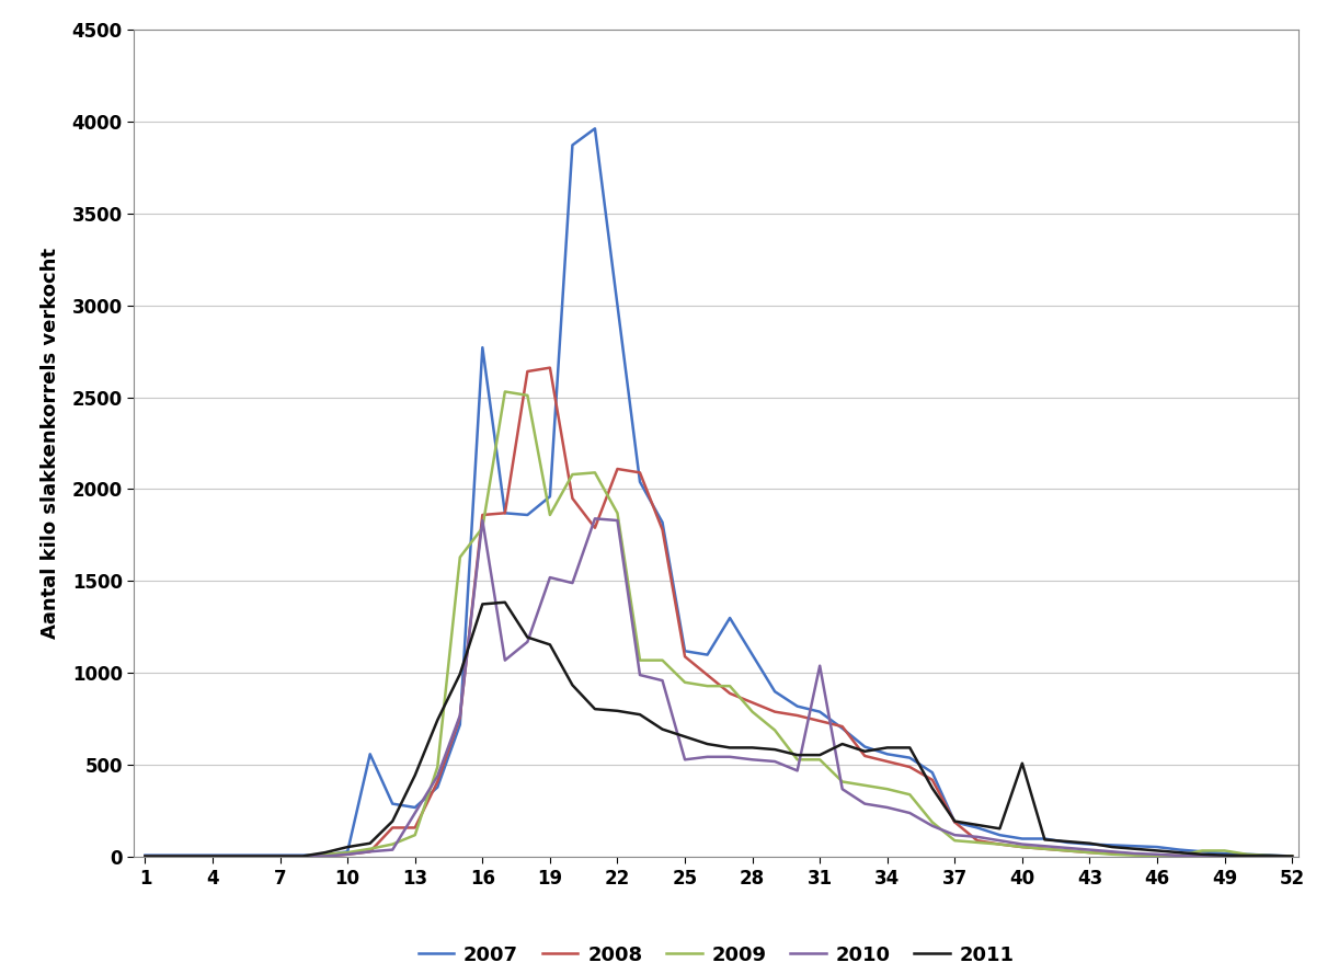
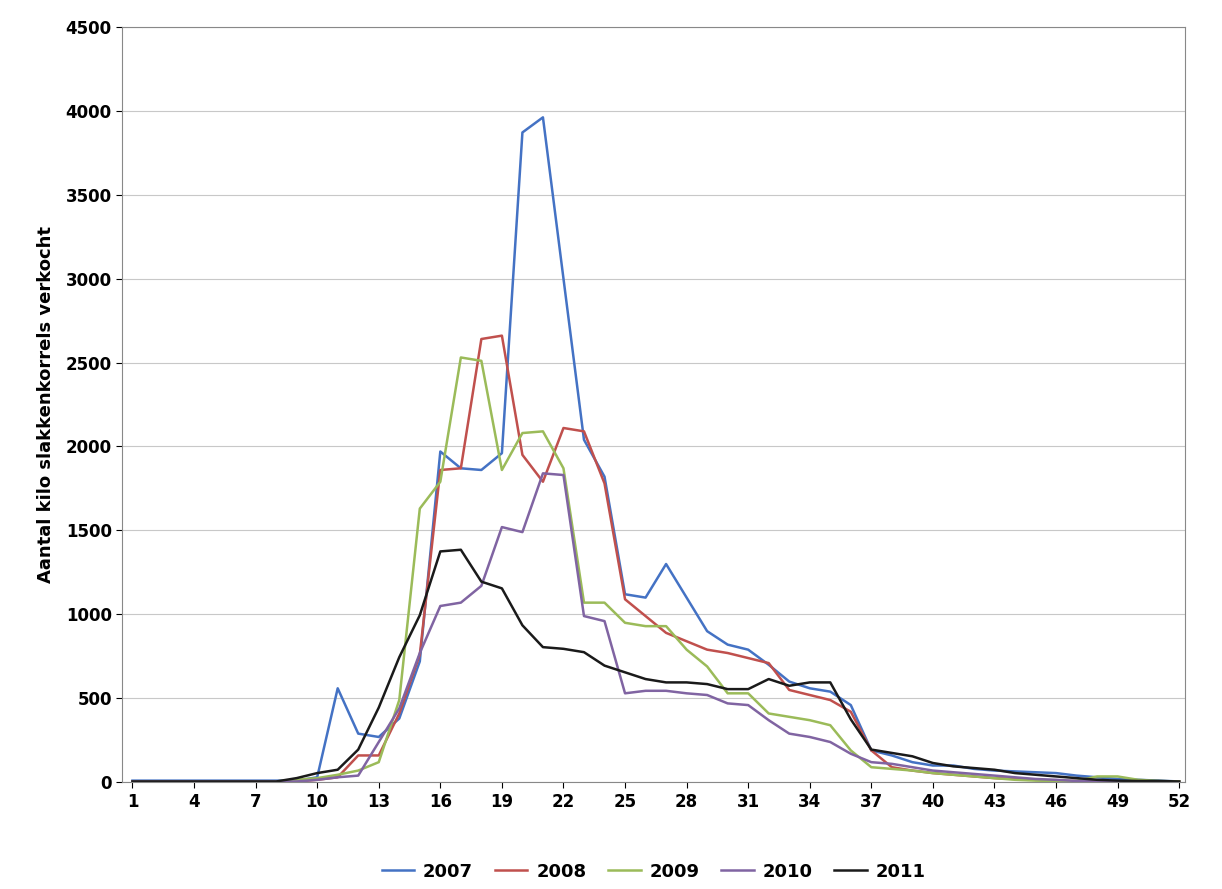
2007/16: 2770 -> 1970
2010/16: 1830 -> 1050
2010/31: 1040 -> 460
2011/40: 510 -> 120
